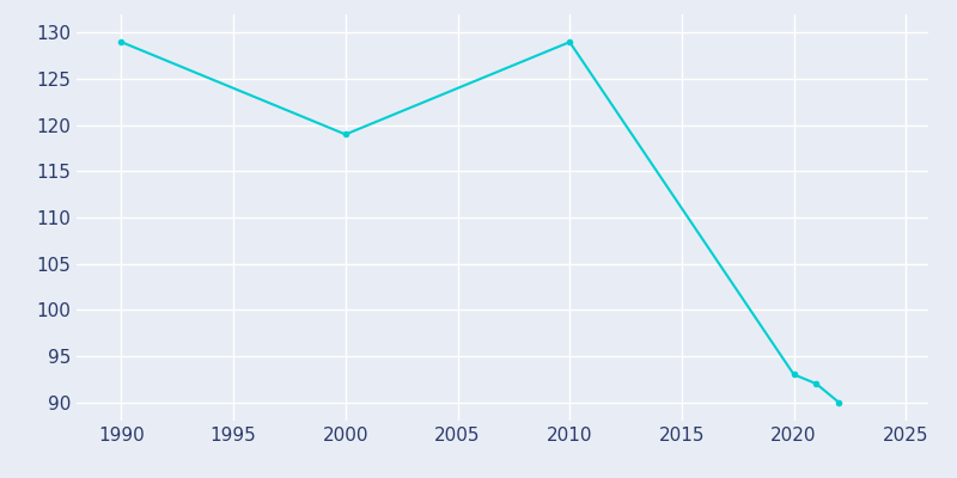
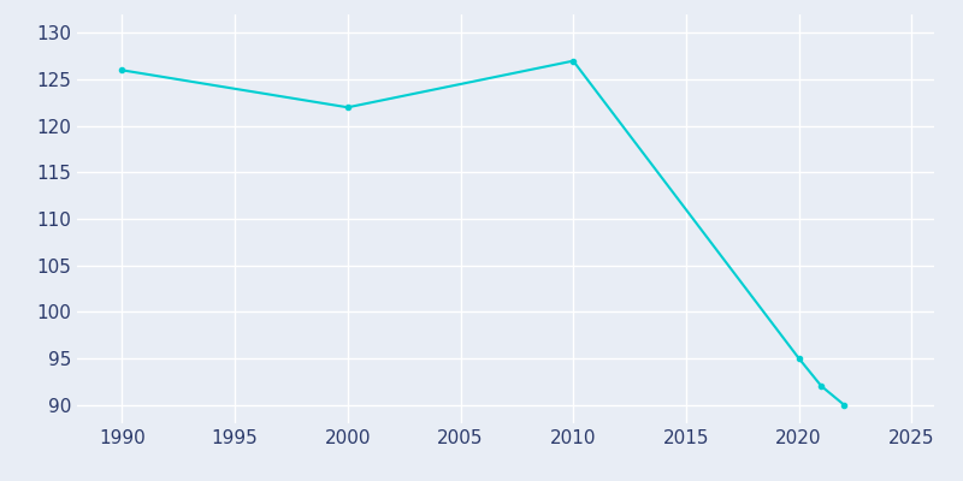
1990: 129 -> 126
2000: 119 -> 122
2010: 129 -> 127
2020: 93 -> 95
